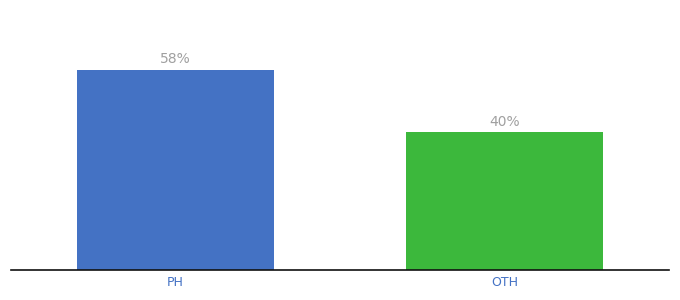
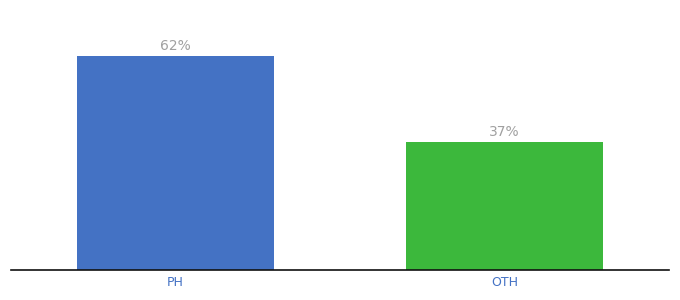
PH: 58% -> 62%
OTH: 40% -> 37%
